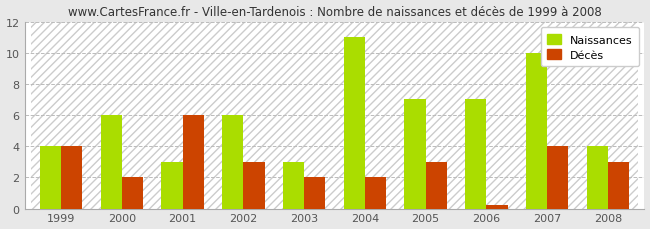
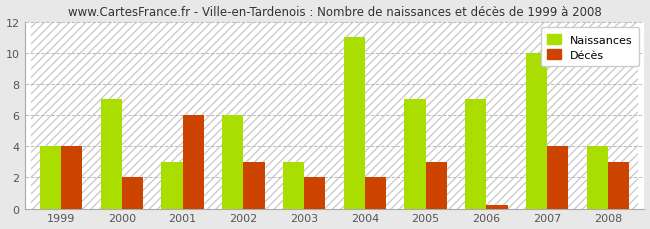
Naissances/2000: 6 -> 7
